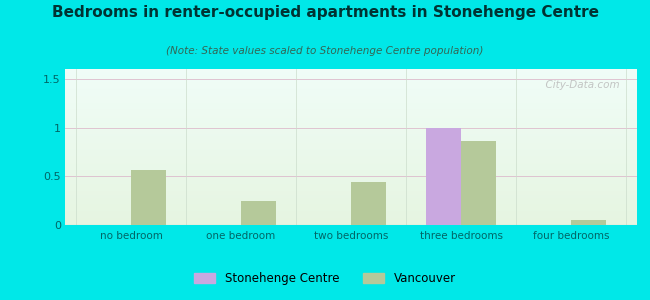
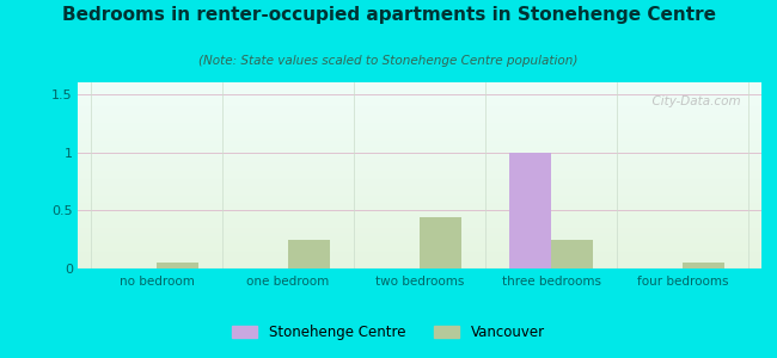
Vancouver/no bedroom: 0.56 -> 0.05
Vancouver/three bedrooms: 0.86 -> 0.25
